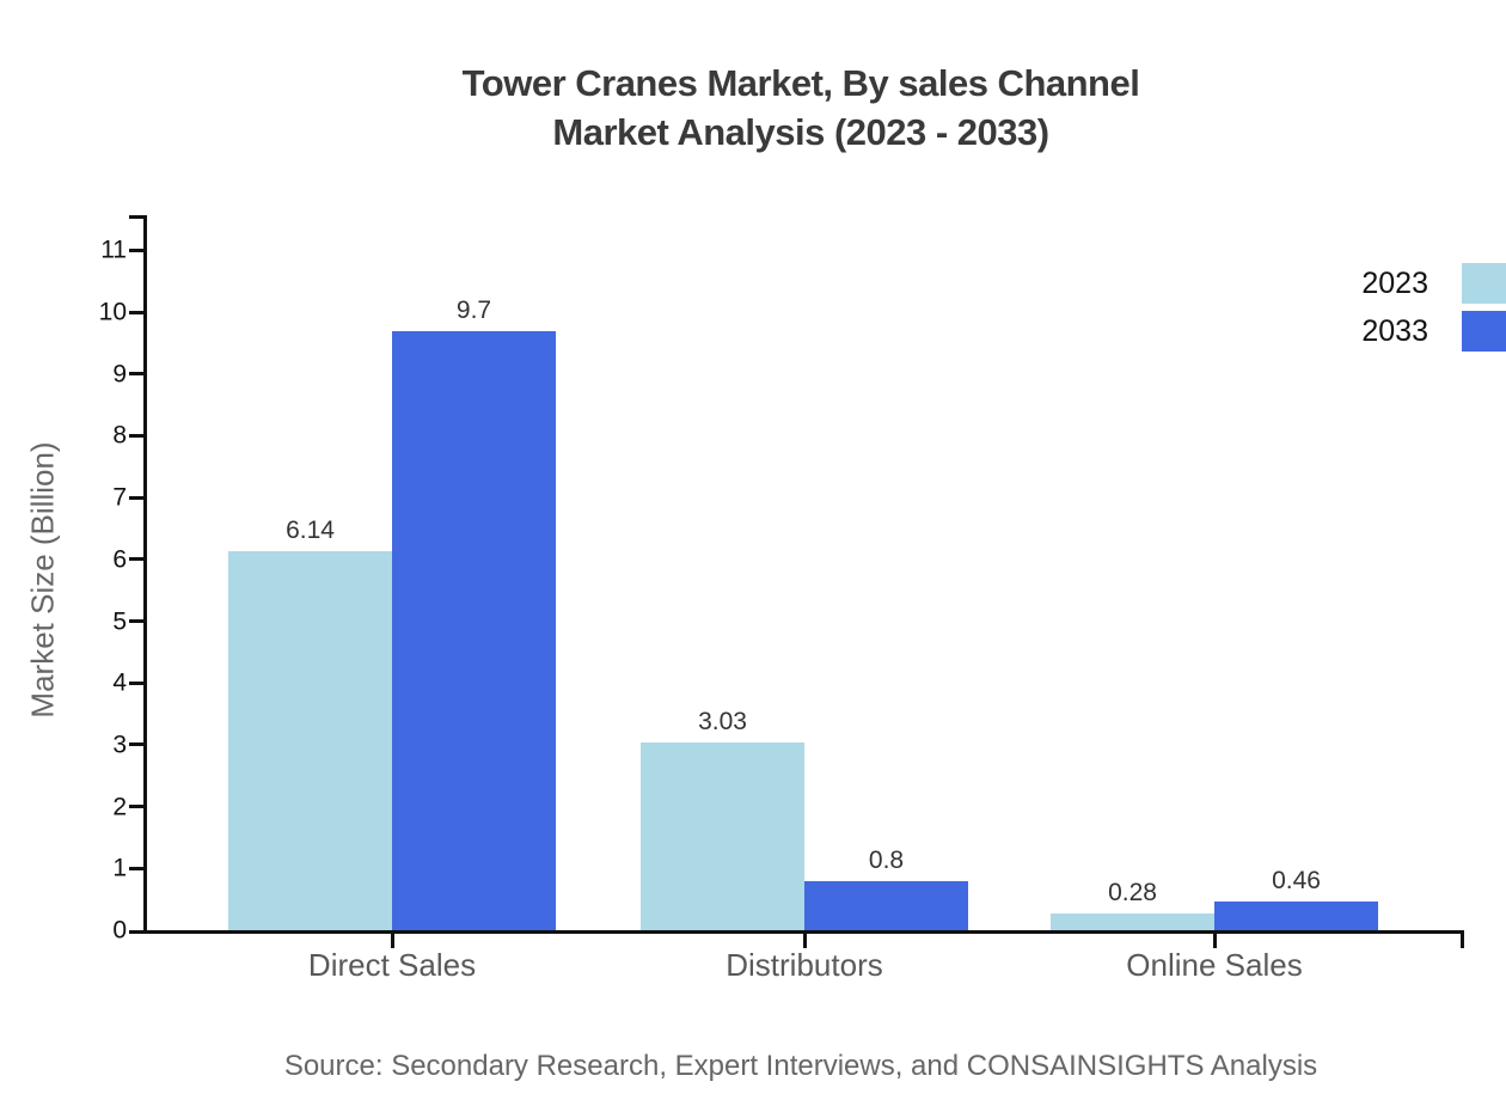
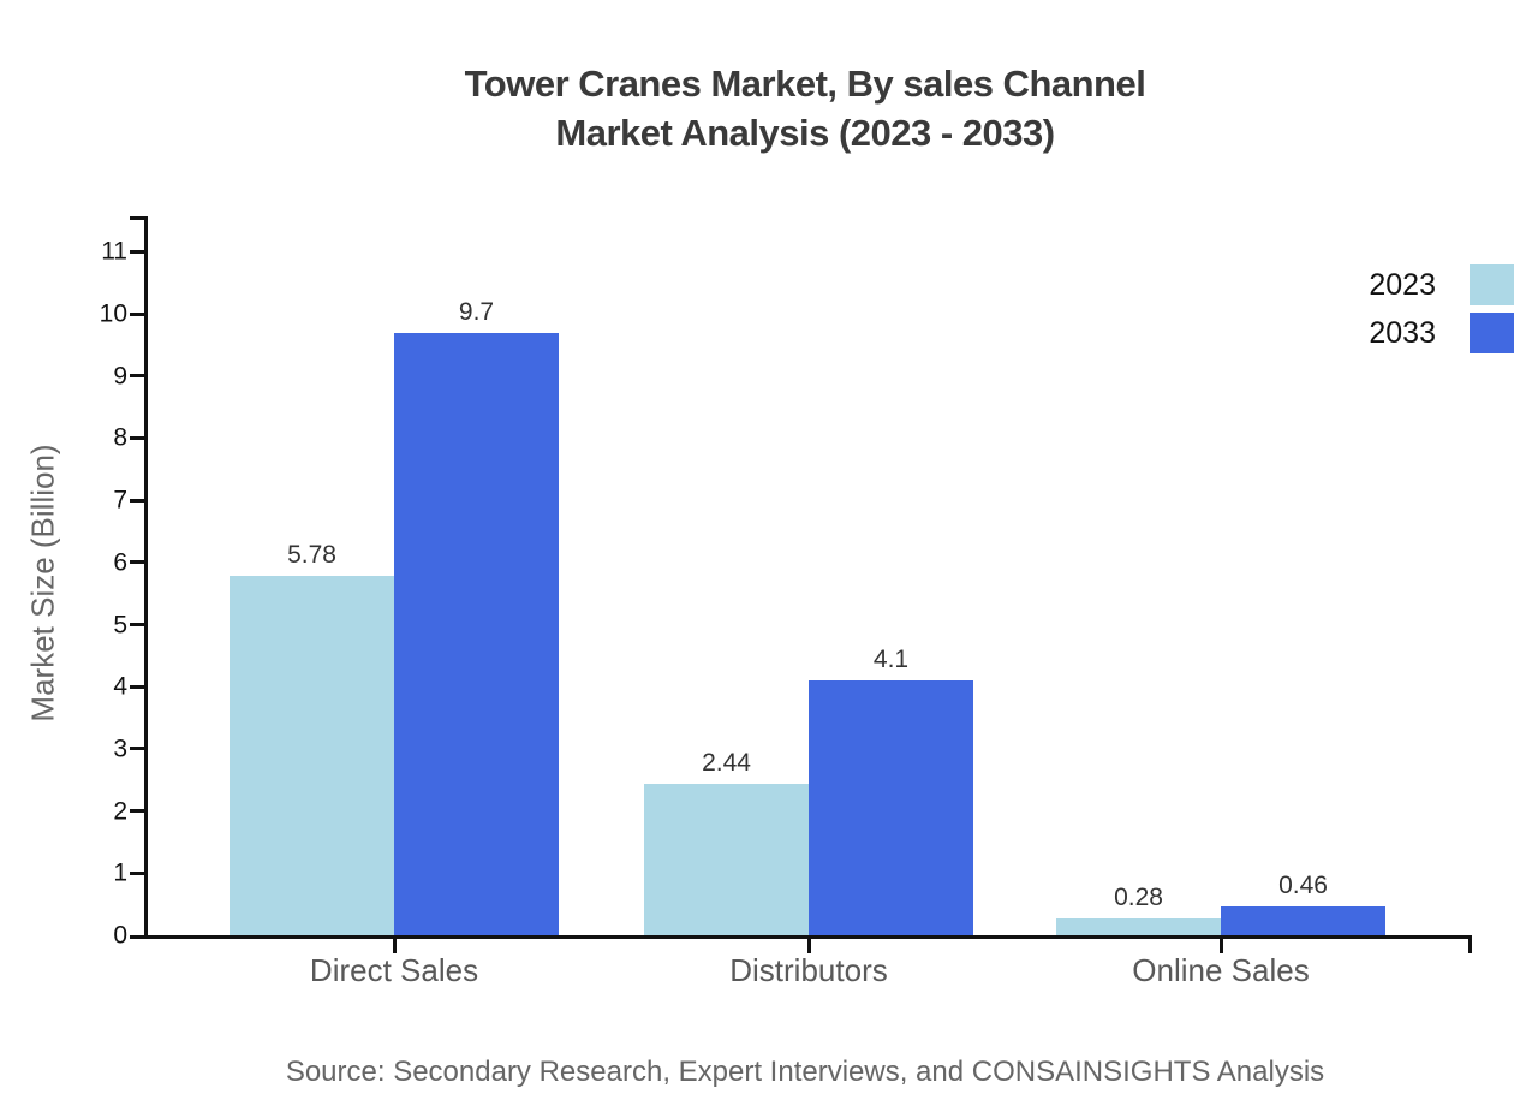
2023/Direct Sales: 6.14 -> 5.78
2023/Distributors: 3.03 -> 2.44
2033/Distributors: 0.8 -> 4.1
